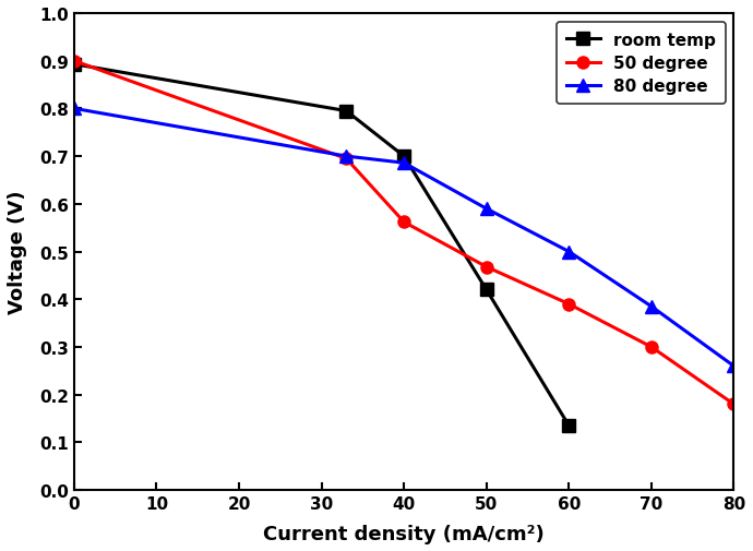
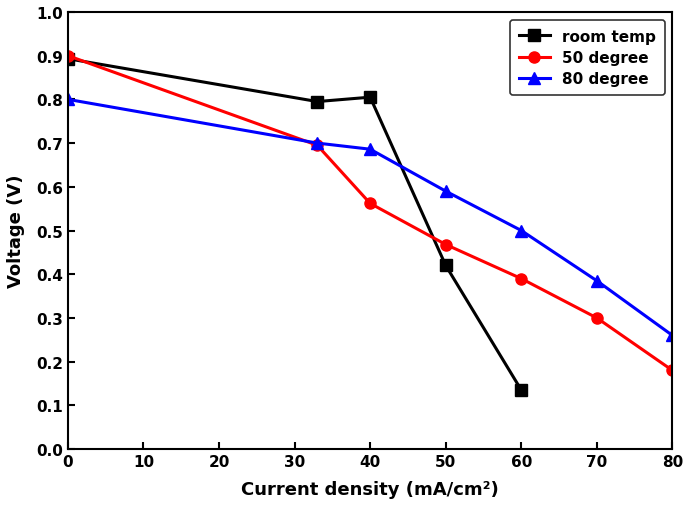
room temp/40: 0.700 -> 0.805
